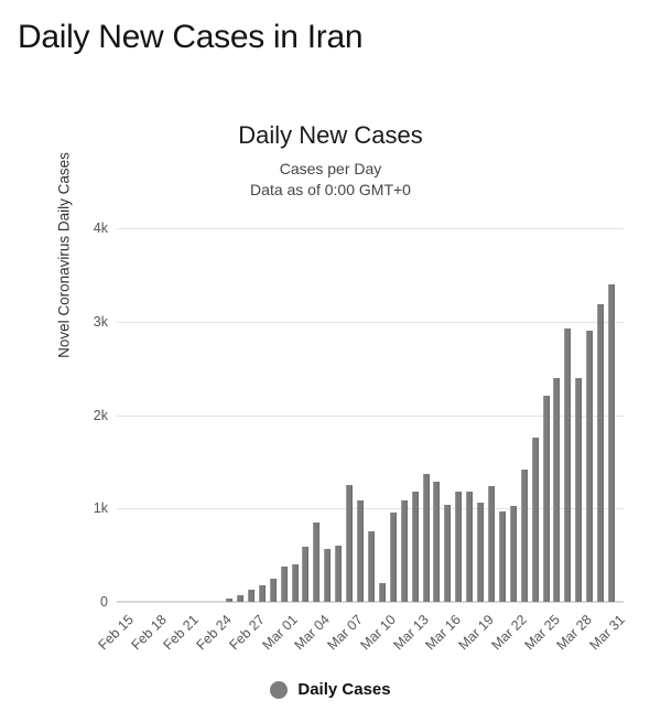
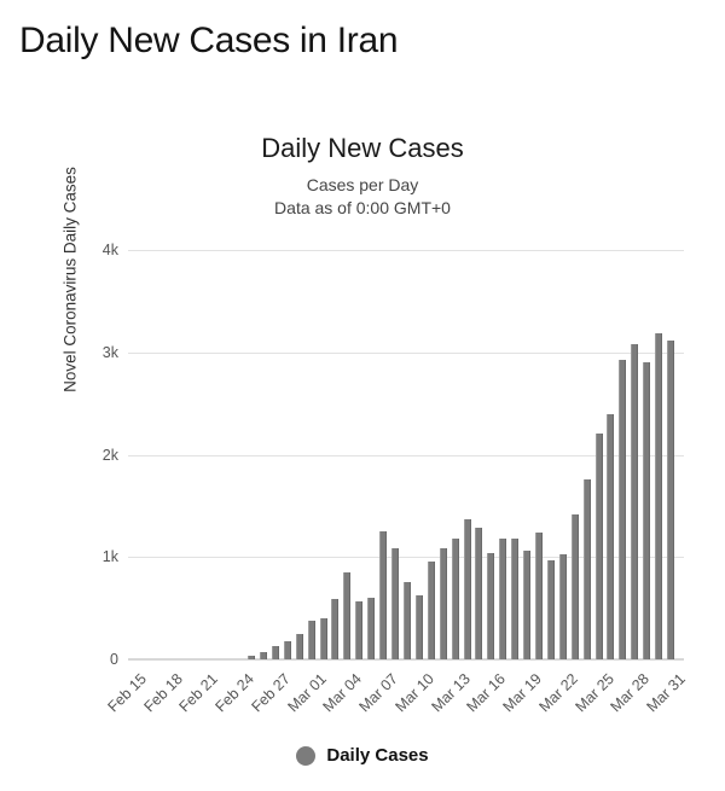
Mar 10: 0.2k -> 0.6k
Mar 28: 2.4k -> 3.1k
Mar 31: 3.4k -> 3.1k
